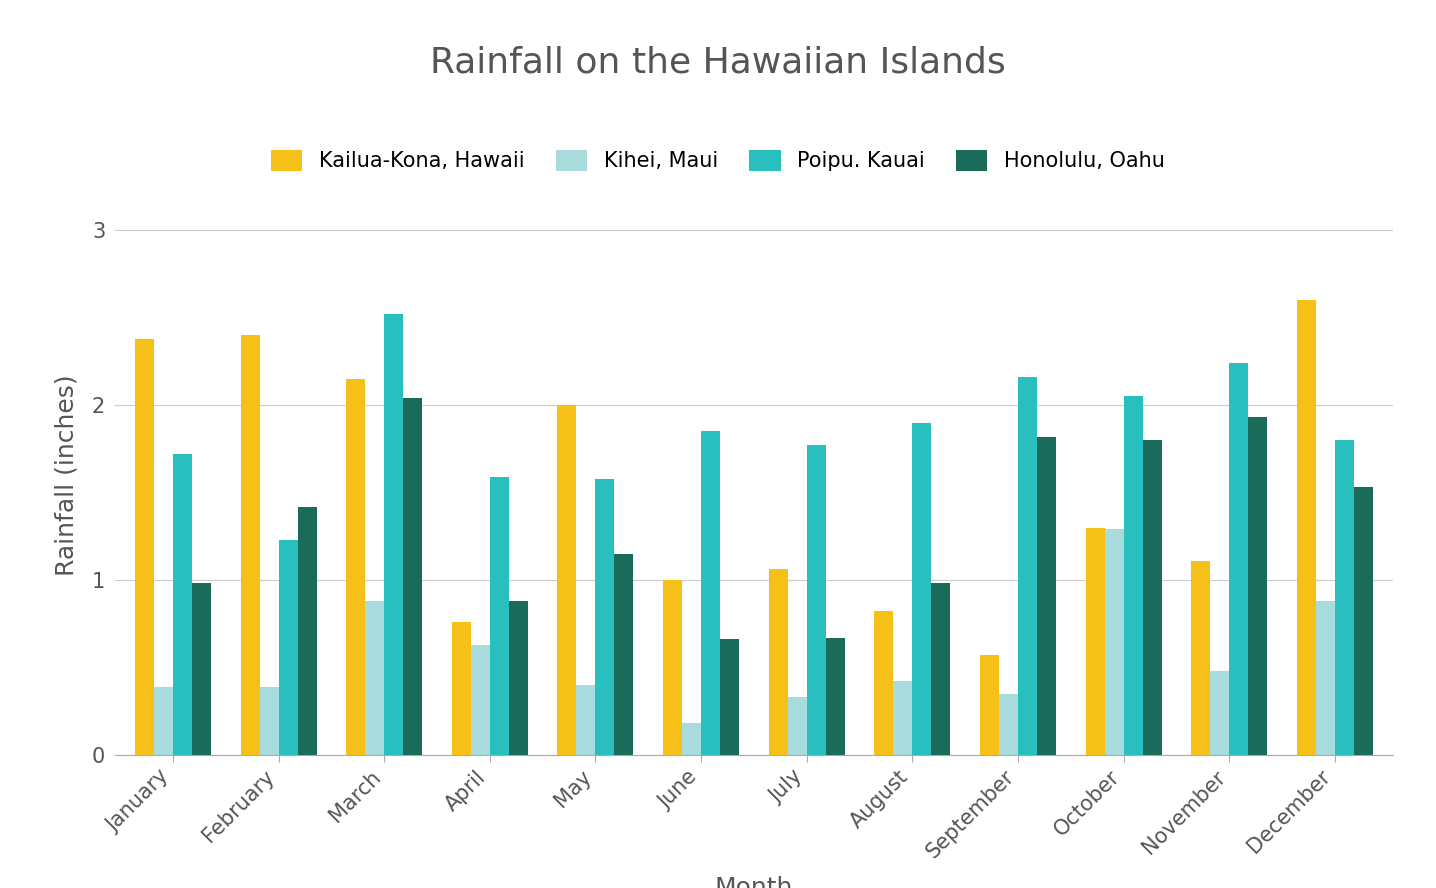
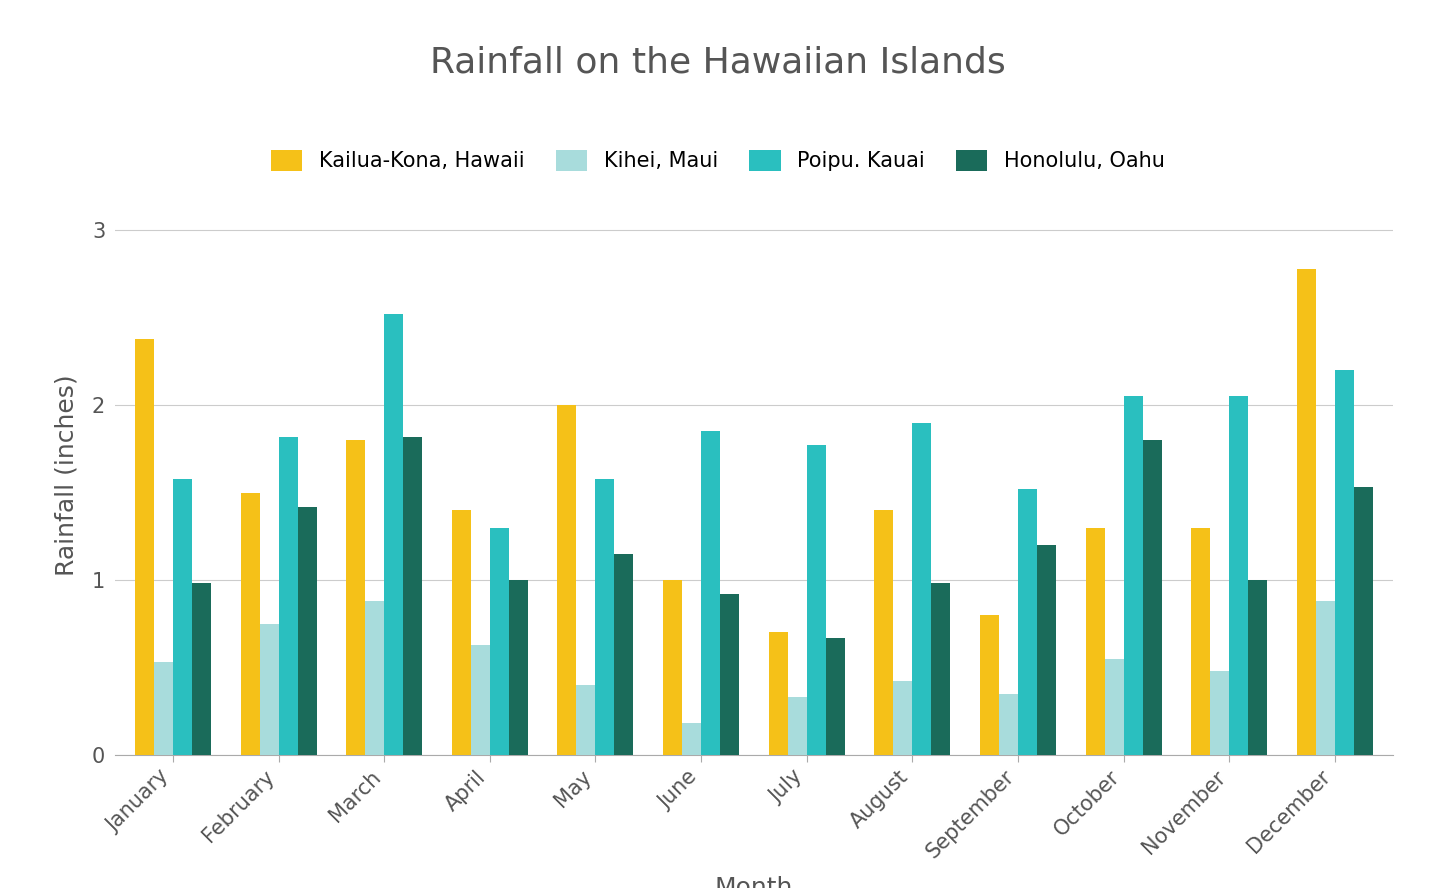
Kihei, Maui/January: 0.39 -> 0.53
Poipu. Kauai/January: 1.72 -> 1.58
Kailua-Kona, Hawaii/February: 2.40 -> 1.50
Kihei, Maui/February: 0.39 -> 0.75
Poipu. Kauai/February: 1.23 -> 1.82
Kailua-Kona, Hawaii/March: 2.15 -> 1.80
Honolulu, Oahu/March: 2.04 -> 1.82
Kailua-Kona, Hawaii/April: 0.76 -> 1.40
Poipu. Kauai/April: 1.59 -> 1.30
Honolulu, Oahu/April: 0.88 -> 1.00
Honolulu, Oahu/June: 0.66 -> 0.92
Kailua-Kona, Hawaii/July: 1.06 -> 0.70
Kailua-Kona, Hawaii/August: 0.82 -> 1.40
Kailua-Kona, Hawaii/September: 0.57 -> 0.80
Poipu. Kauai/September: 2.16 -> 1.52
Honolulu, Oahu/September: 1.82 -> 1.20
Kihei, Maui/October: 1.29 -> 0.55
Kailua-Kona, Hawaii/November: 1.11 -> 1.30
Poipu. Kauai/November: 2.24 -> 2.05
Honolulu, Oahu/November: 1.93 -> 1.00
Kailua-Kona, Hawaii/December: 2.60 -> 2.78
Poipu. Kauai/December: 1.80 -> 2.20
